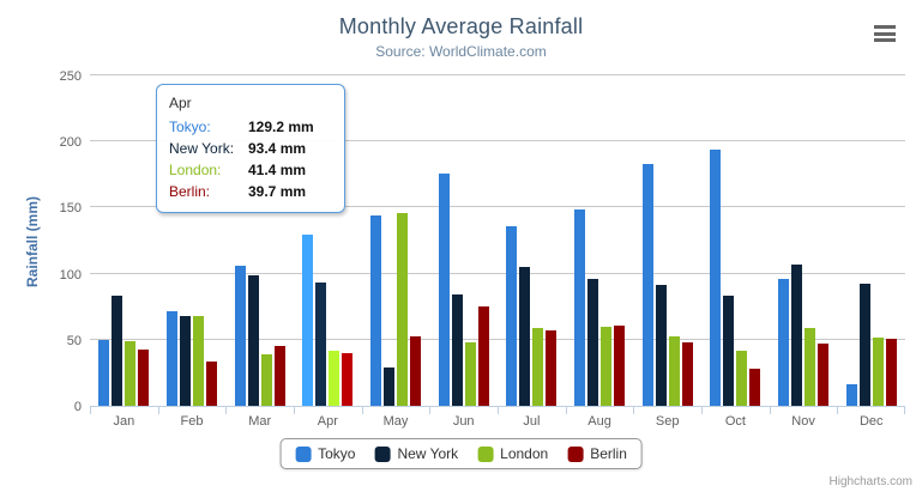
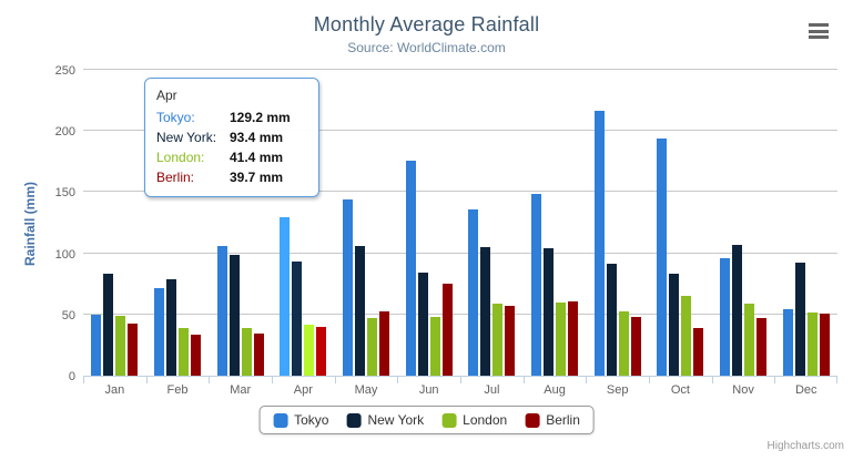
New York/Feb: 68 -> 79
London/Feb: 68 -> 39
Berlin/Mar: 45 -> 34
New York/May: 29 -> 106
London/May: 146 -> 47
New York/Aug: 96 -> 104
Tokyo/Sep: 183 -> 216
London/Oct: 42 -> 65
Berlin/Oct: 28 -> 39
Tokyo/Dec: 16 -> 54
